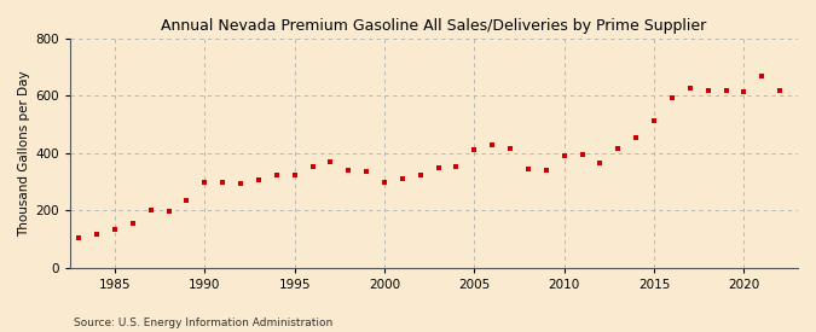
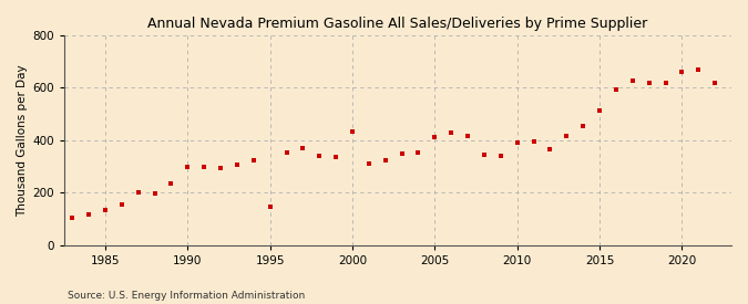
1995: 325 -> 145
2000: 300 -> 435
2020: 615 -> 660
